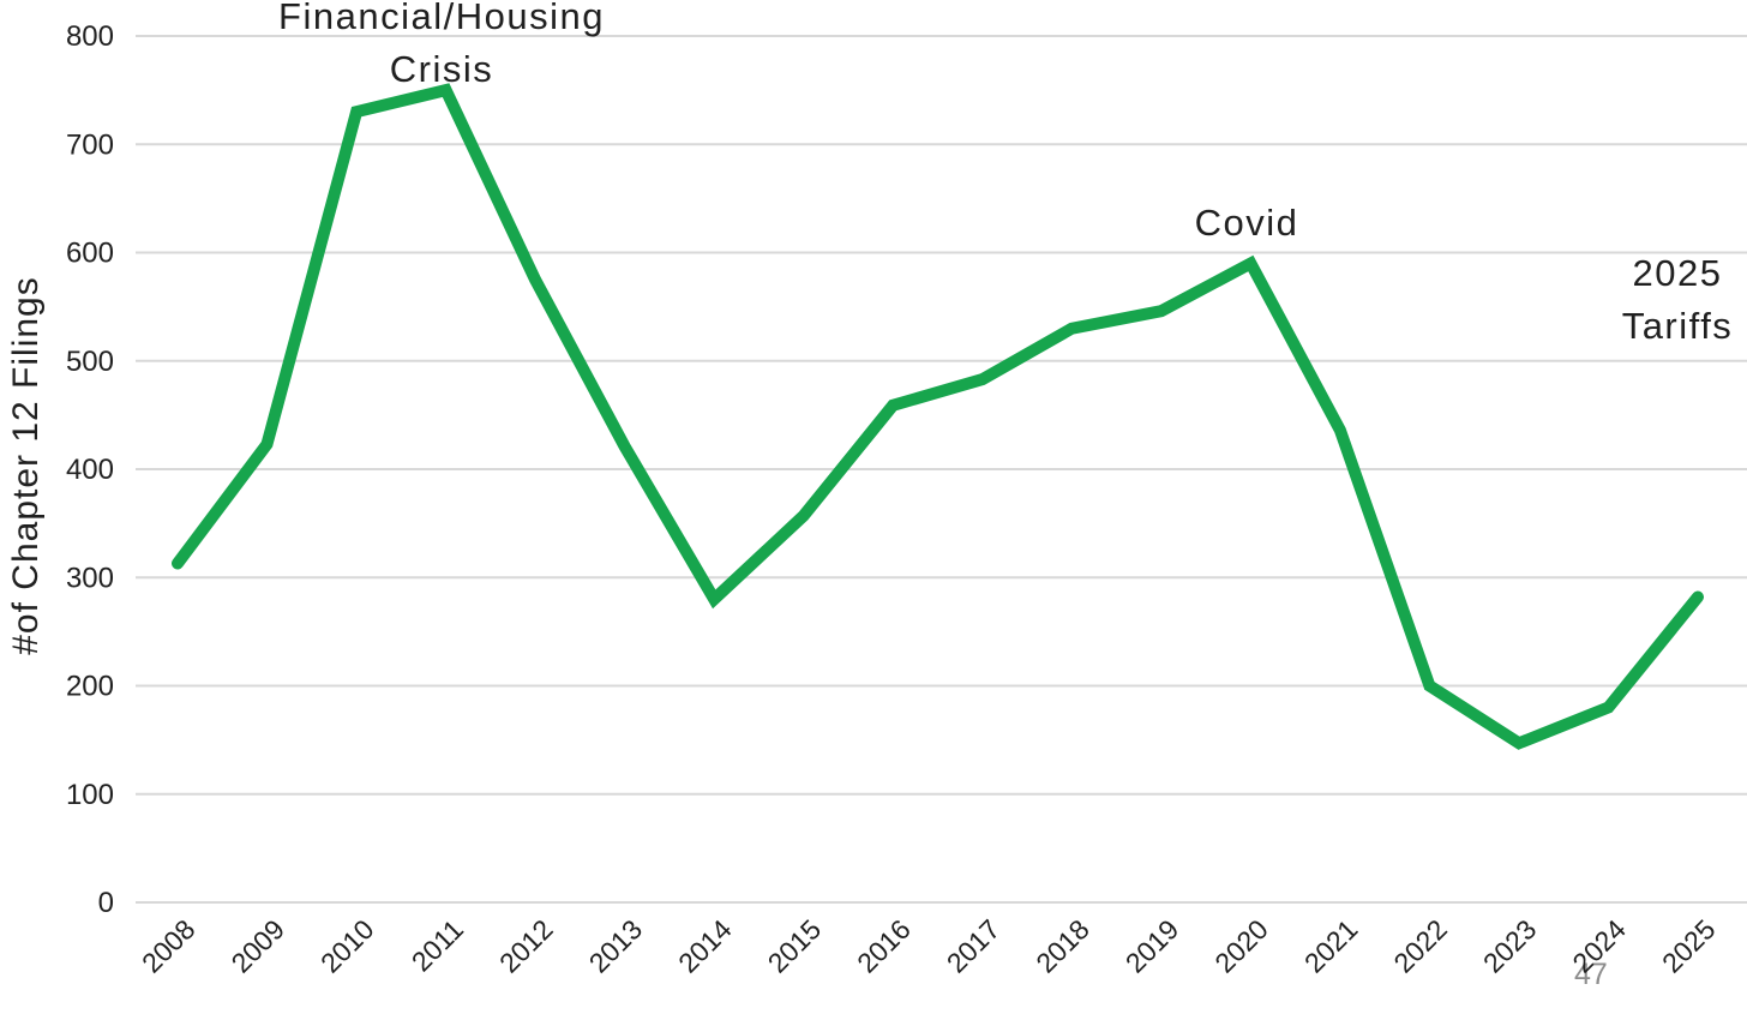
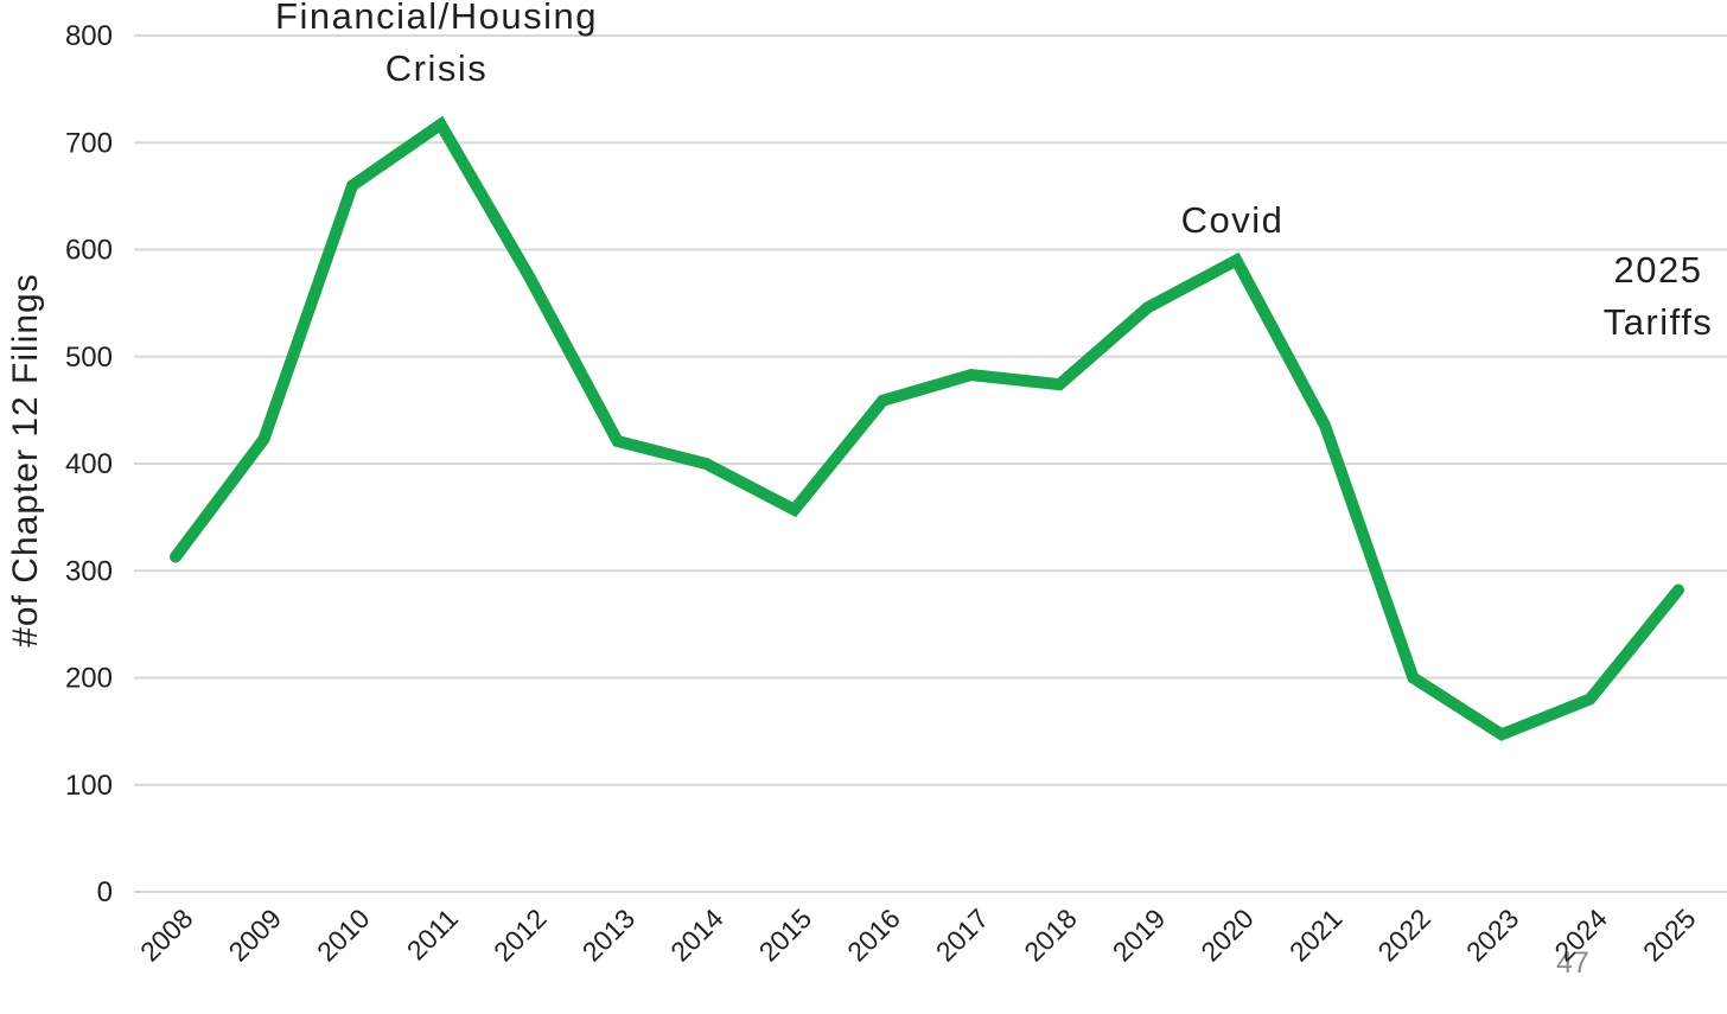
2010: 730 -> 660
2011: 750 -> 720
2014: 280 -> 400
2018: 530 -> 470
